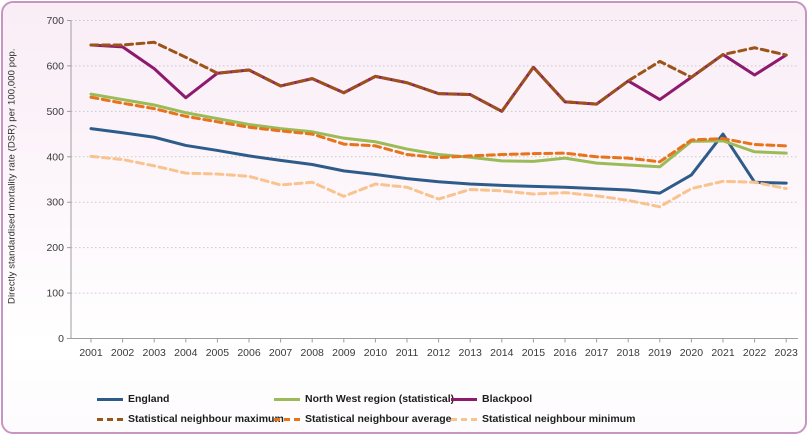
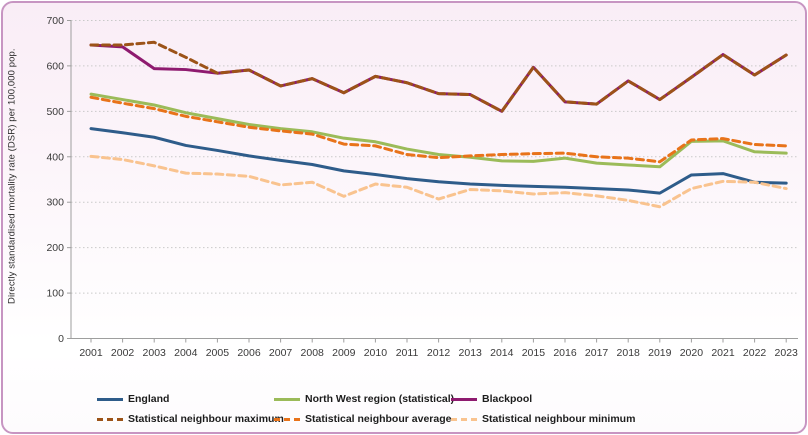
Blackpool/2004: 530 -> 590
Statistical neighbour maximum/2019: 610 -> 530
England/2021: 450 -> 360
Statistical neighbour maximum/2022: 640 -> 580
